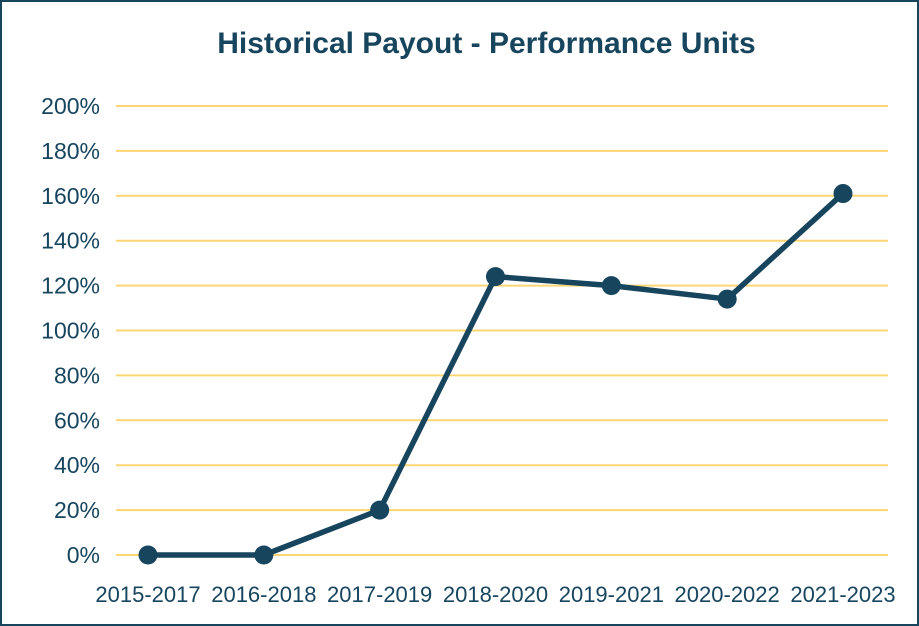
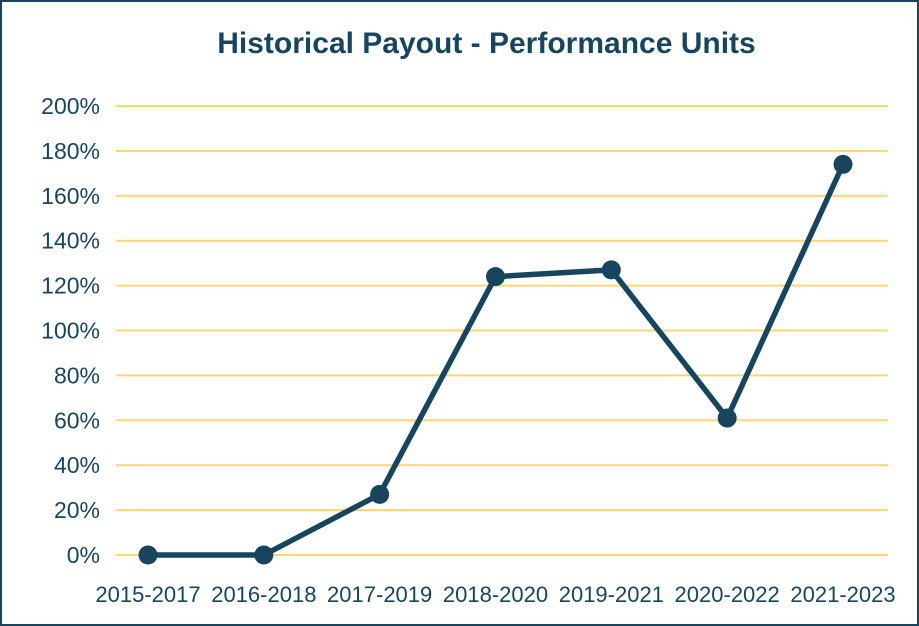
2017-2019: 20% -> 27%
2019-2021: 120% -> 127%
2020-2022: 114% -> 61%
2021-2023: 161% -> 174%
